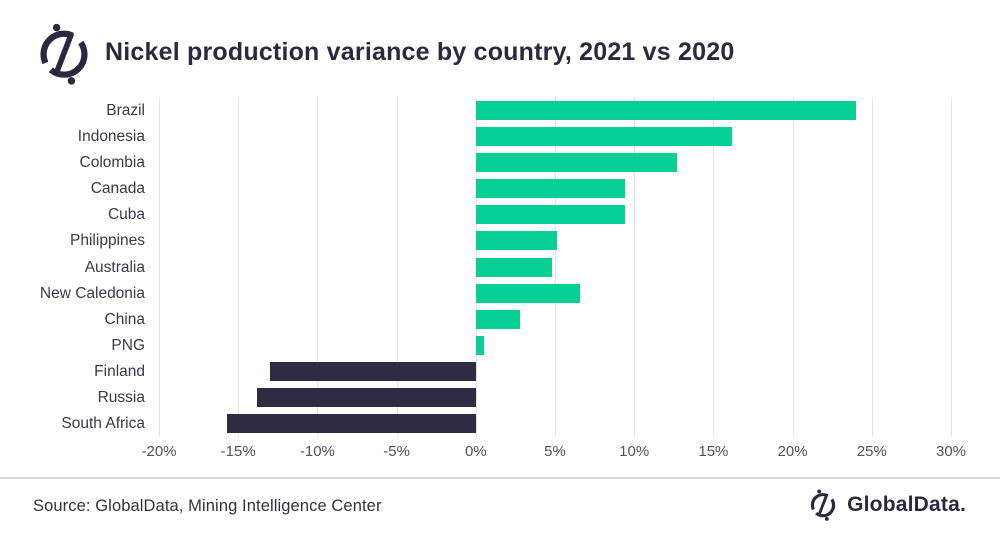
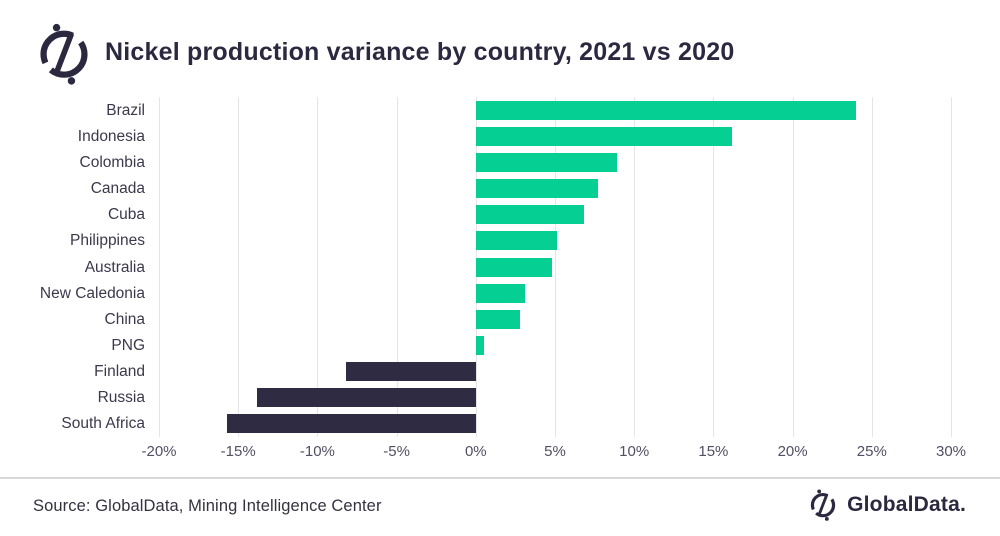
Colombia: 12.7% -> 8.9%
Canada: 9.4% -> 7.7%
Cuba: 9.4% -> 6.8%
New Caledonia: 6.6% -> 3.1%
Finland: -13.0% -> -8.2%
